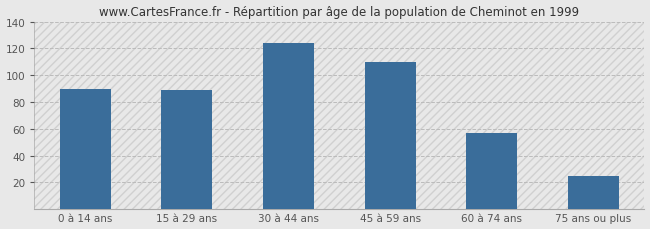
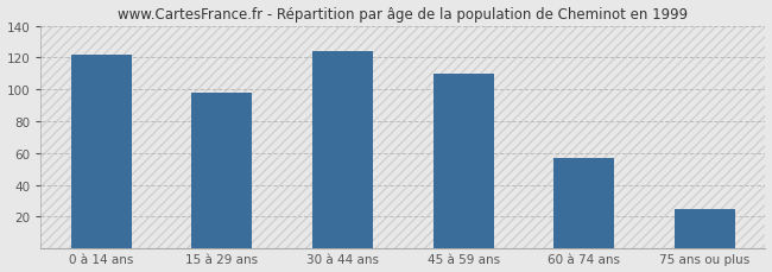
0 à 14 ans: 90 -> 122
15 à 29 ans: 89 -> 98
